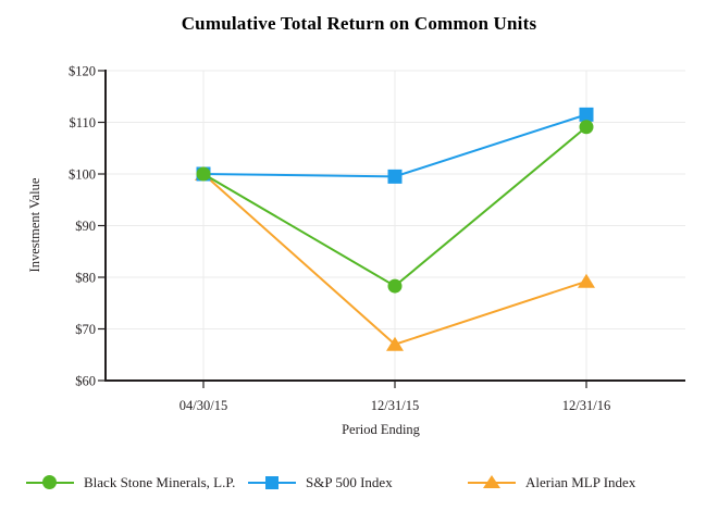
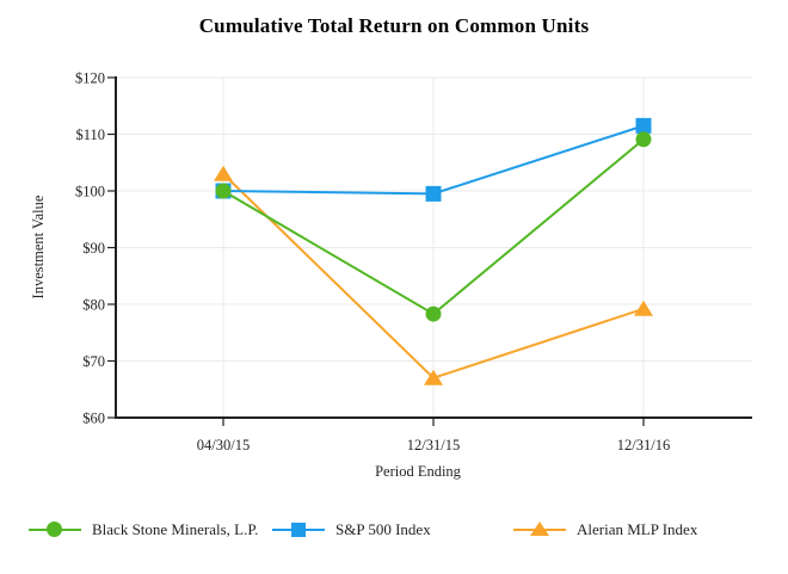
Alerian MLP Index/04/30/15: $100 -> $103
